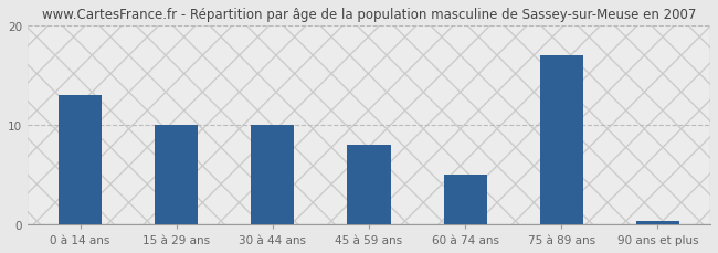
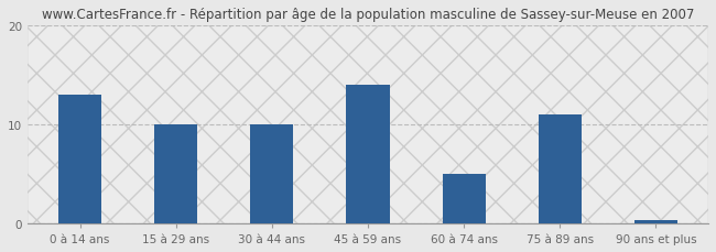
45 à 59 ans: 8.0 -> 14.0
75 à 89 ans: 17.0 -> 11.0
